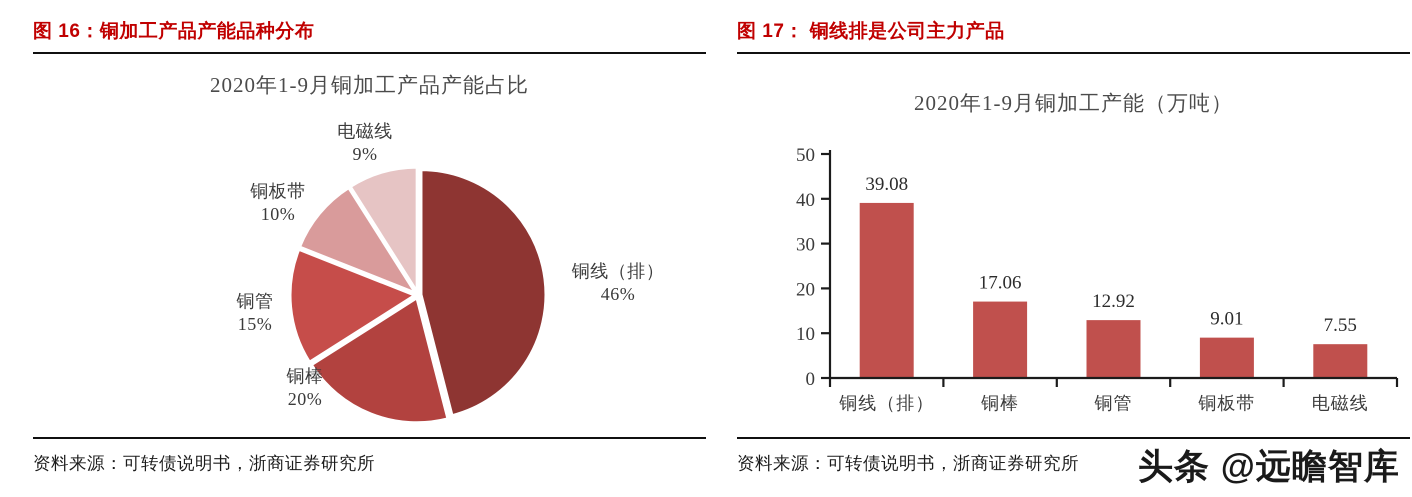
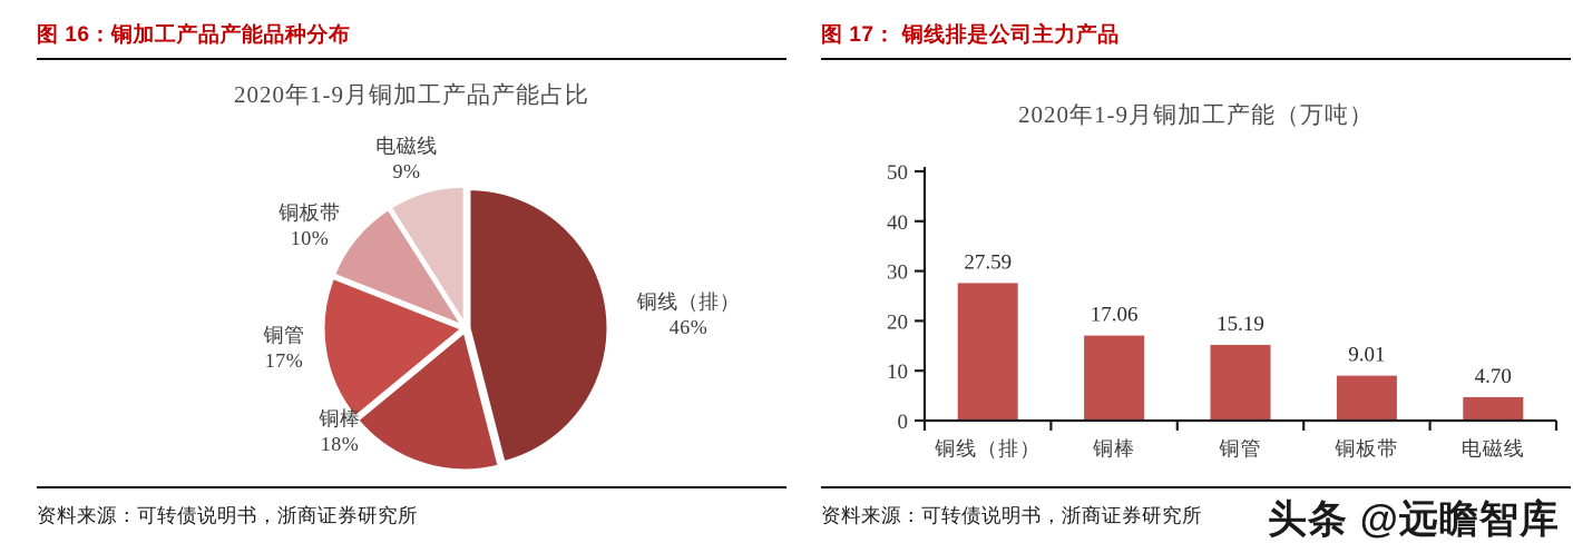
2020年1-9月铜加工产品产能占比/铜棒: 20% -> 18%
2020年1-9月铜加工产品产能占比/铜管: 15% -> 17%
2020年1-9月铜加工产能（万吨）/铜线（排）: 39.08 -> 27.59
2020年1-9月铜加工产能（万吨）/铜管: 12.92 -> 15.19
2020年1-9月铜加工产能（万吨）/电磁线: 7.55 -> 4.70
